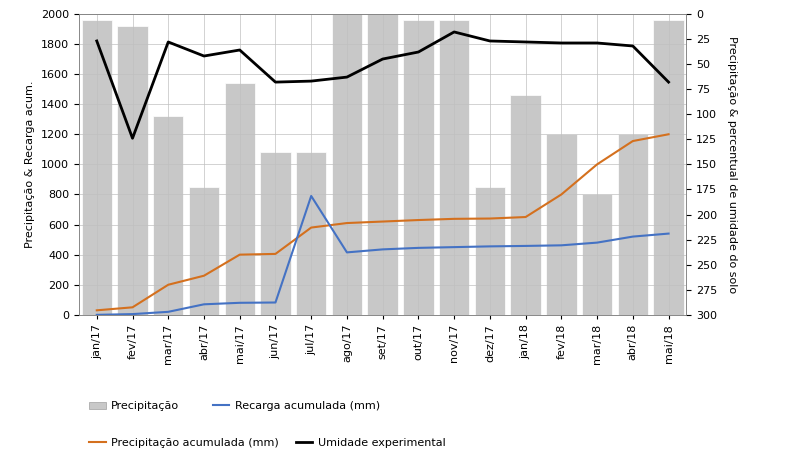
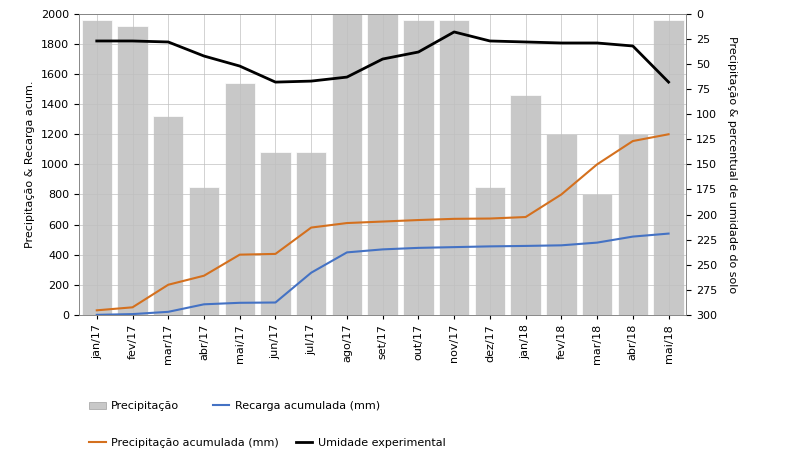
Umidade experimental/fev/17: 124 -> 27
Umidade experimental/mai/17: 36 -> 52
Recarga acumulada (mm)/jul/17: 790 -> 280
